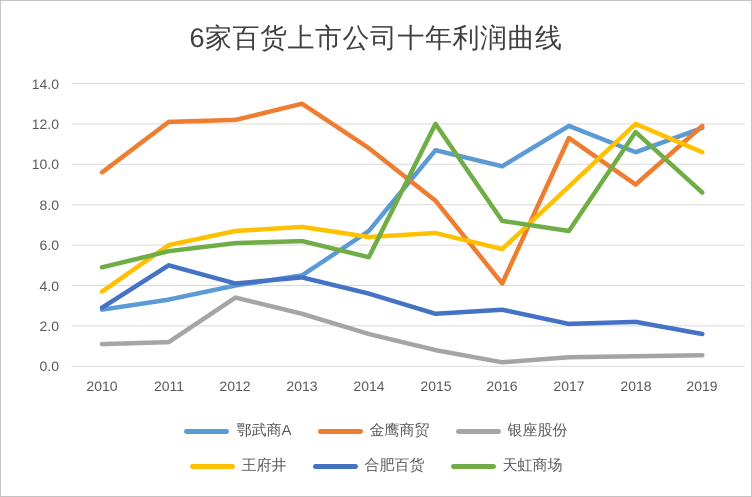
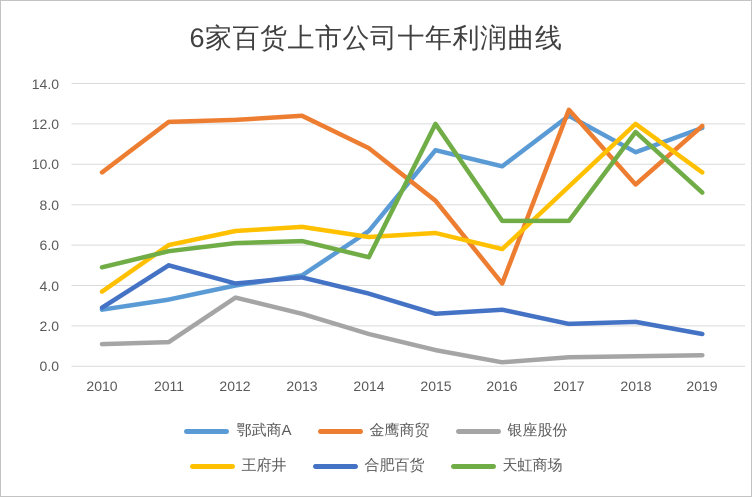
金鹰商贸/2013: 13.0 -> 12.4
鄂武商A/2017: 11.9 -> 12.4
金鹰商贸/2017: 11.3 -> 12.7
天虹商场/2017: 6.7 -> 7.2
王府井/2019: 10.6 -> 9.6
